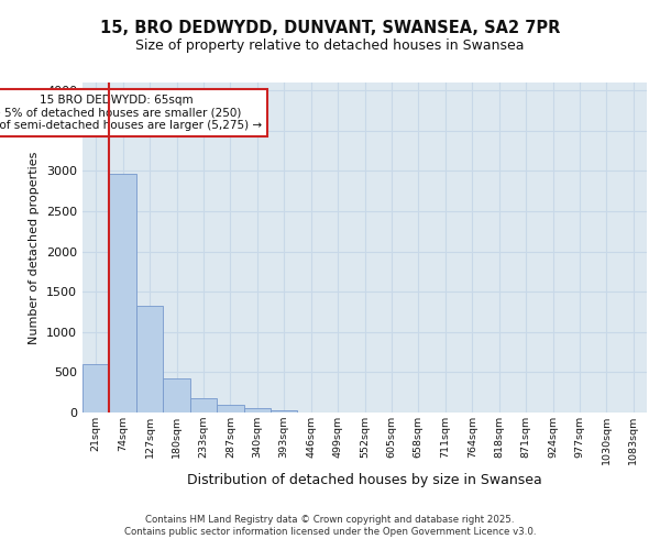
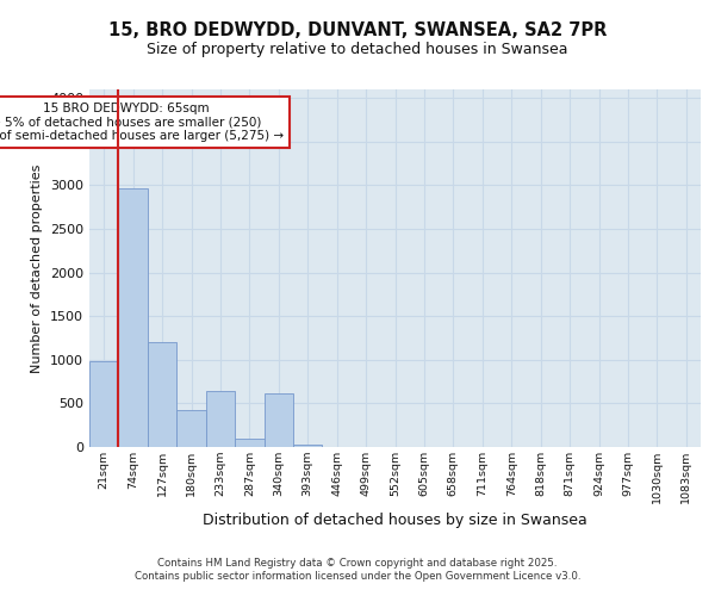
21sqm: 600 -> 980
127sqm: 1330 -> 1200
233sqm: 180 -> 640
340sqm: 60 -> 620
